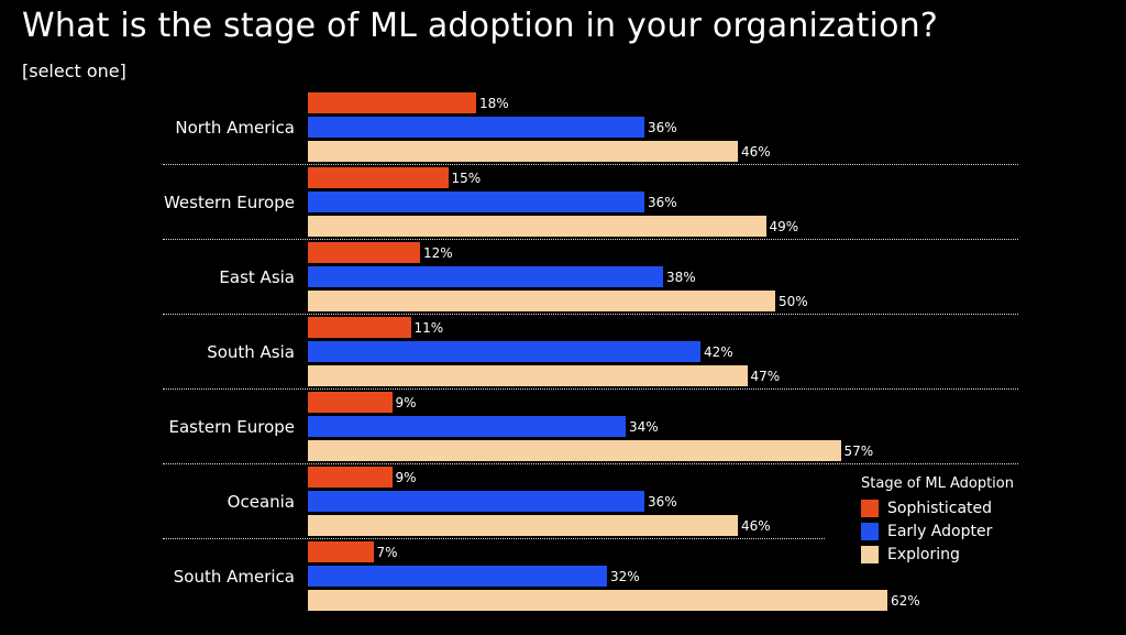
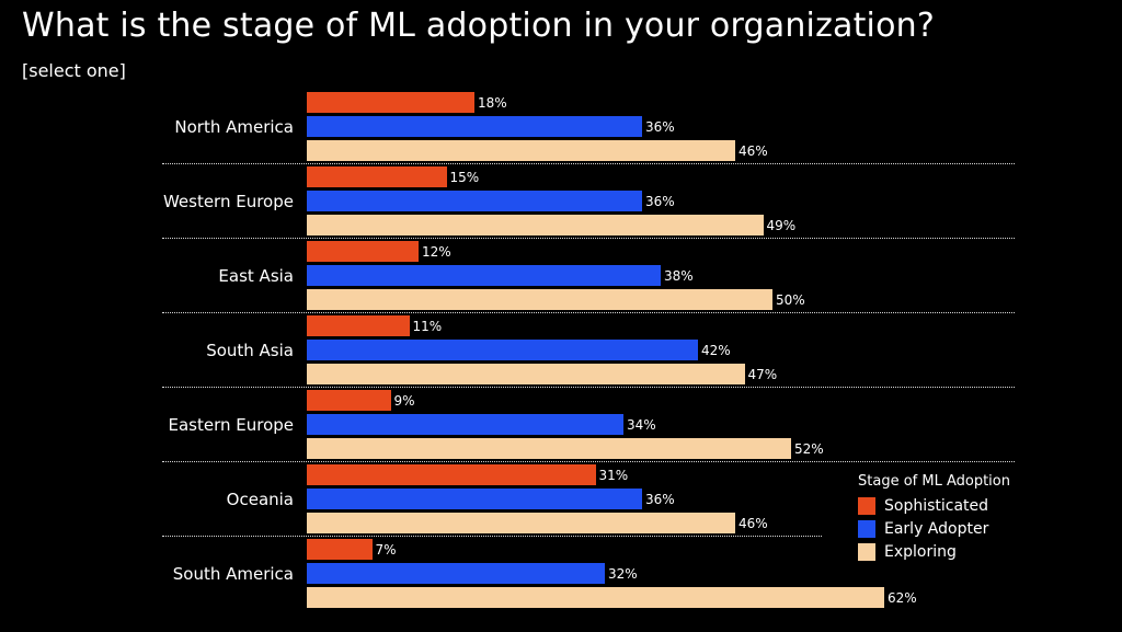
Exploring/Eastern Europe: 57% -> 52%
Sophisticated/Oceania: 9% -> 31%
